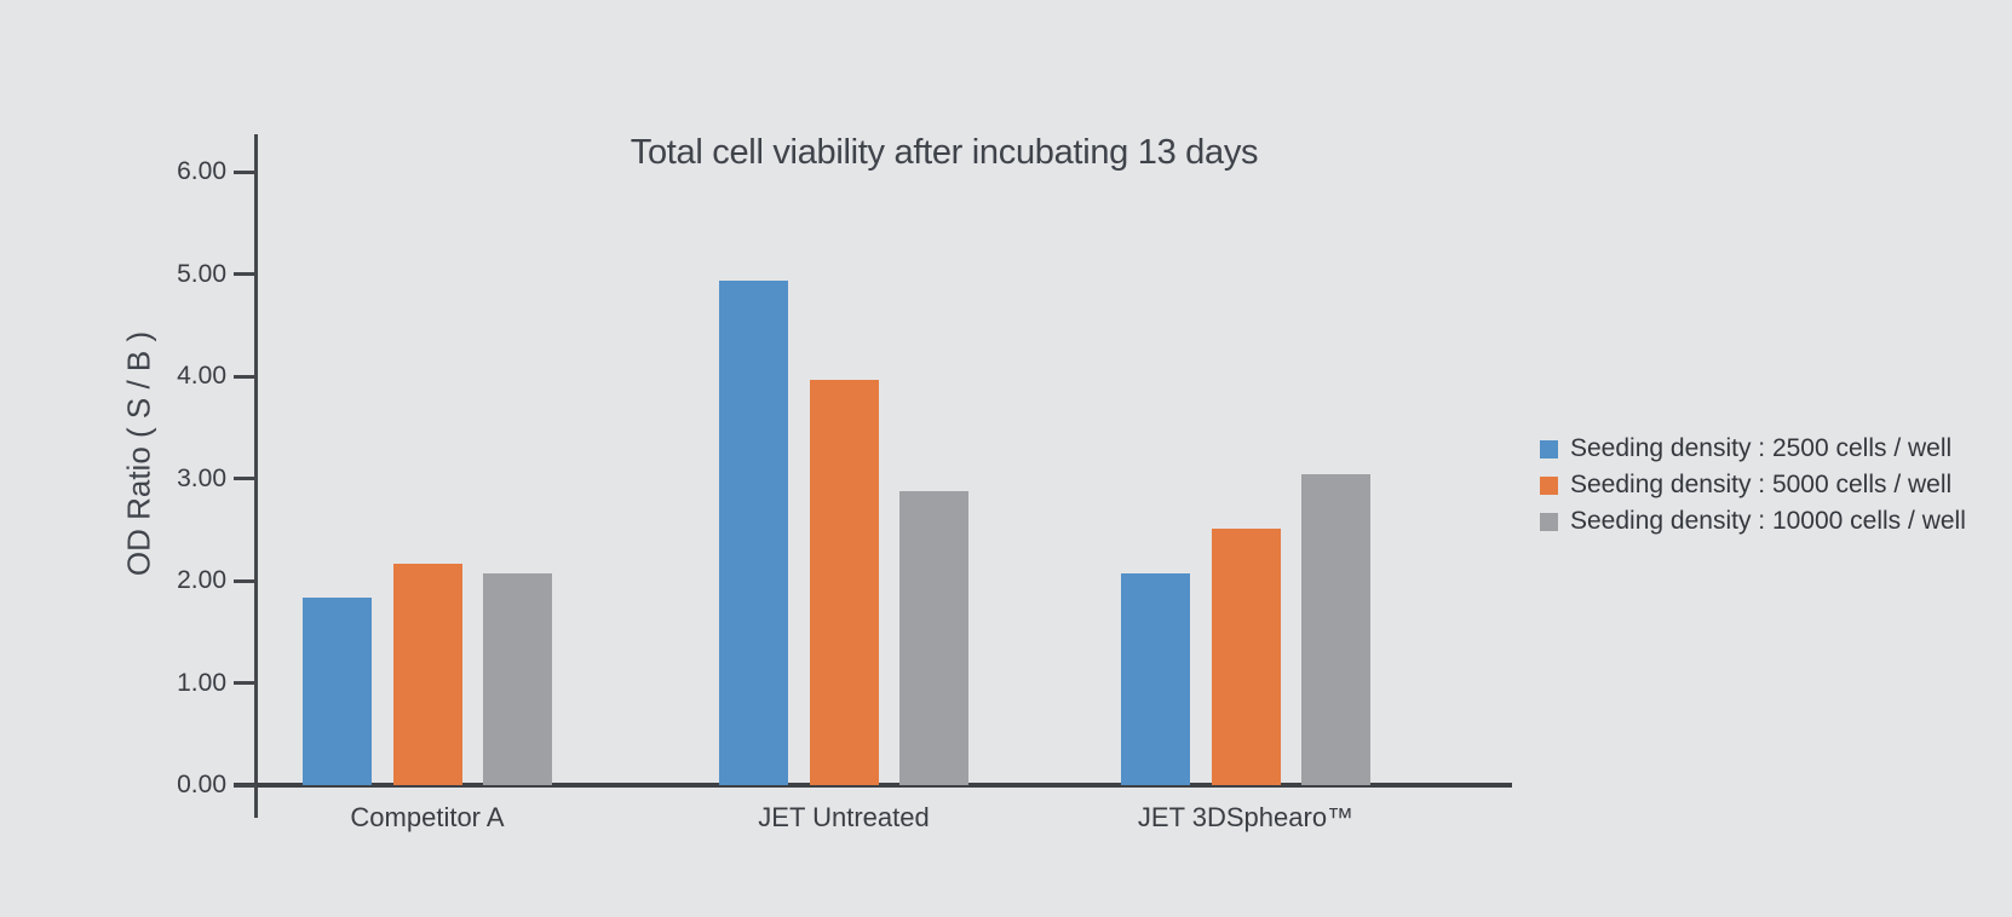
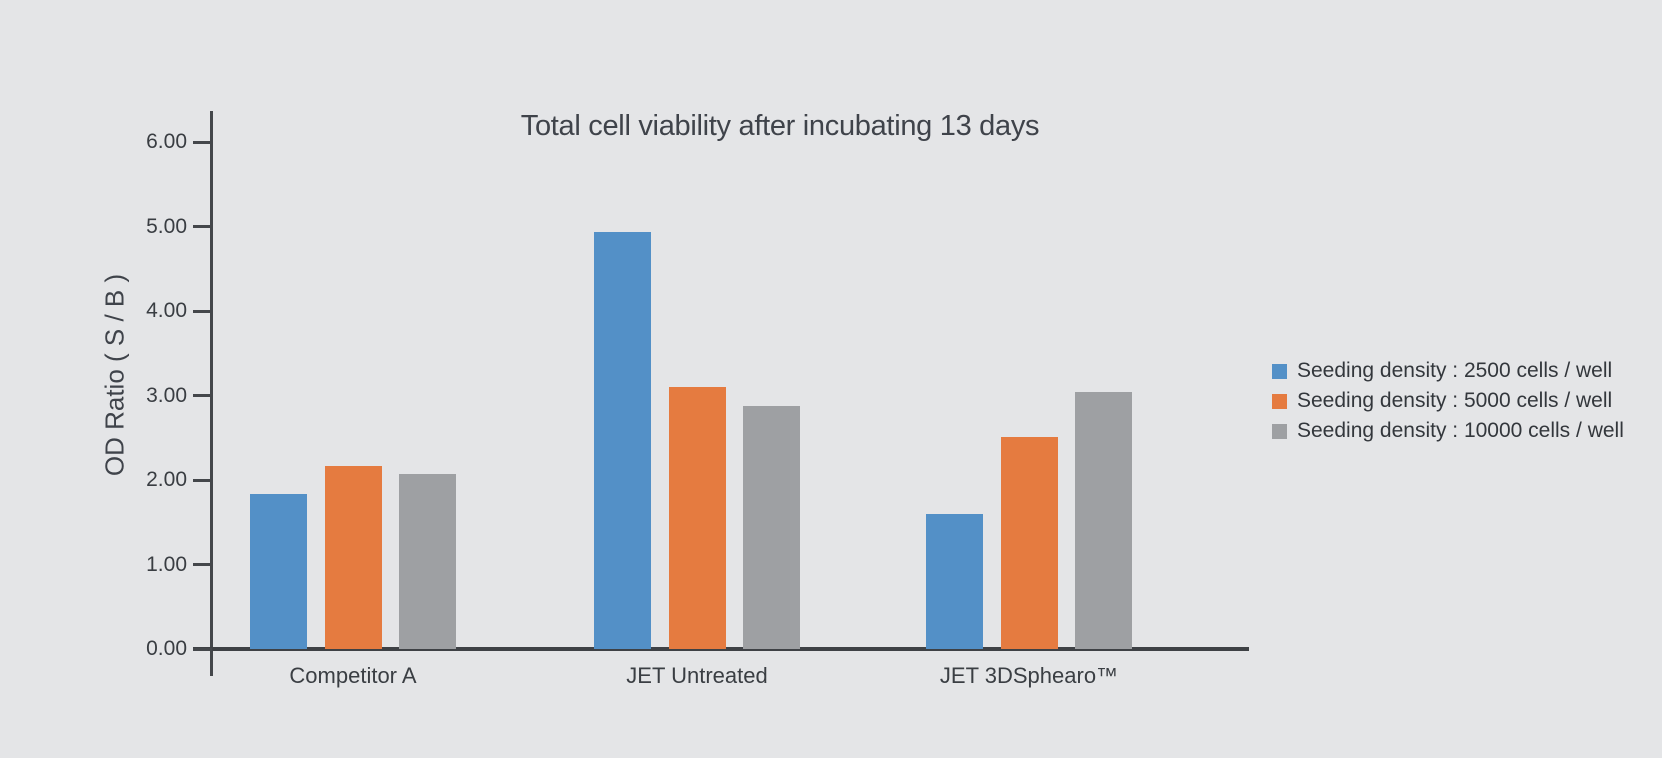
Seeding density : 5000 cells / well/JET Untreated: 4.0 -> 3.1
Seeding density : 2500 cells / well/JET 3DSphearo™: 2.1 -> 1.6
